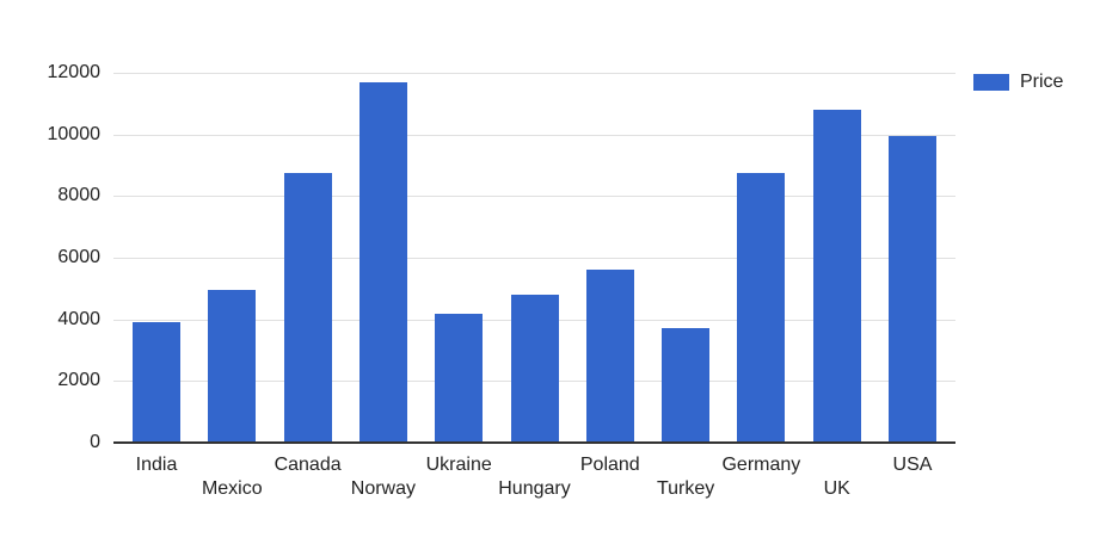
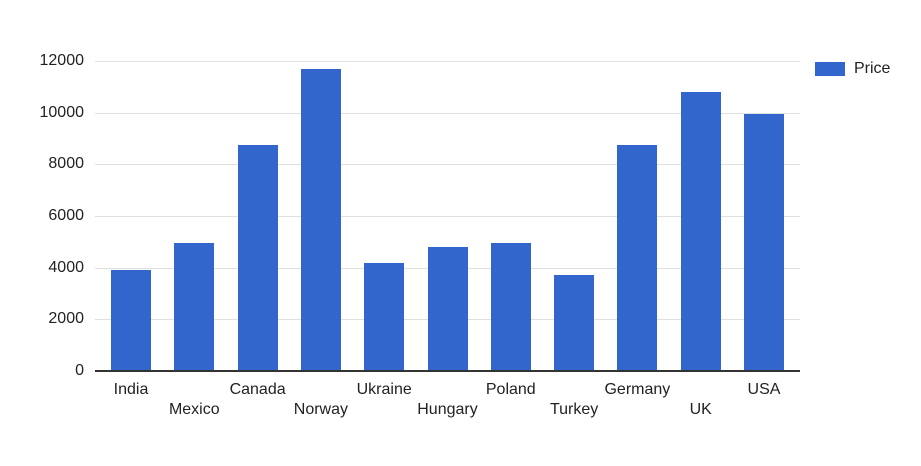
Poland: 5600 -> 5000
